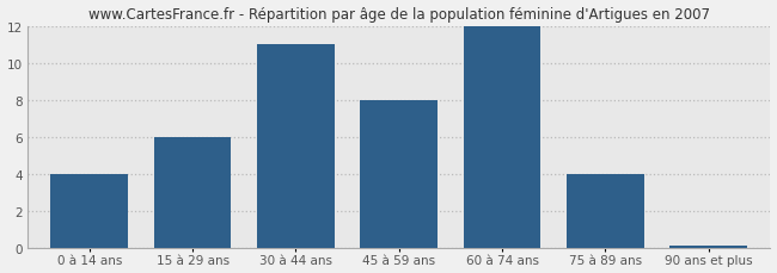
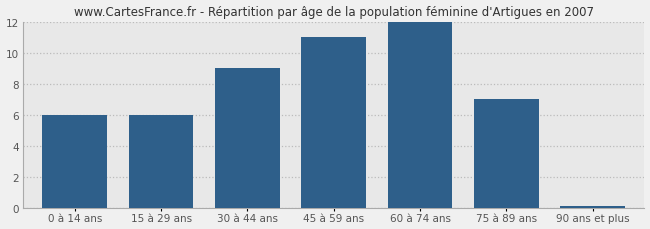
0 à 14 ans: 4.0 -> 6.0
30 à 44 ans: 11.0 -> 9.0
45 à 59 ans: 8.0 -> 11.0
75 à 89 ans: 4.0 -> 7.0
